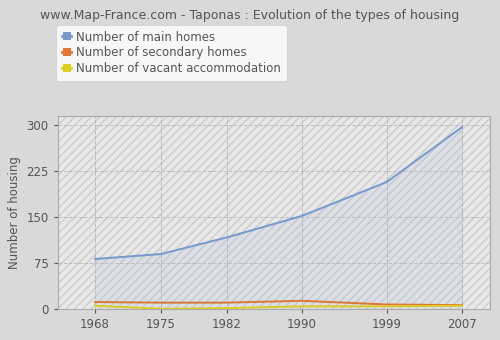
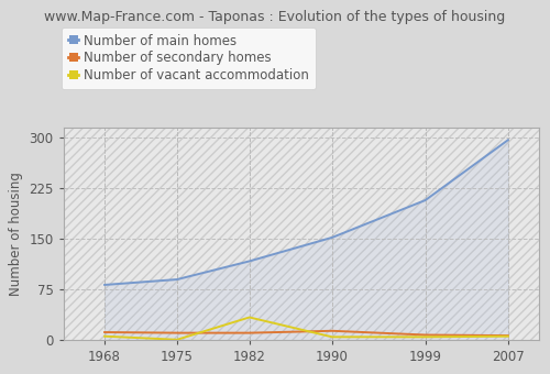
Number of vacant accommodation/1982: 2 -> 34
